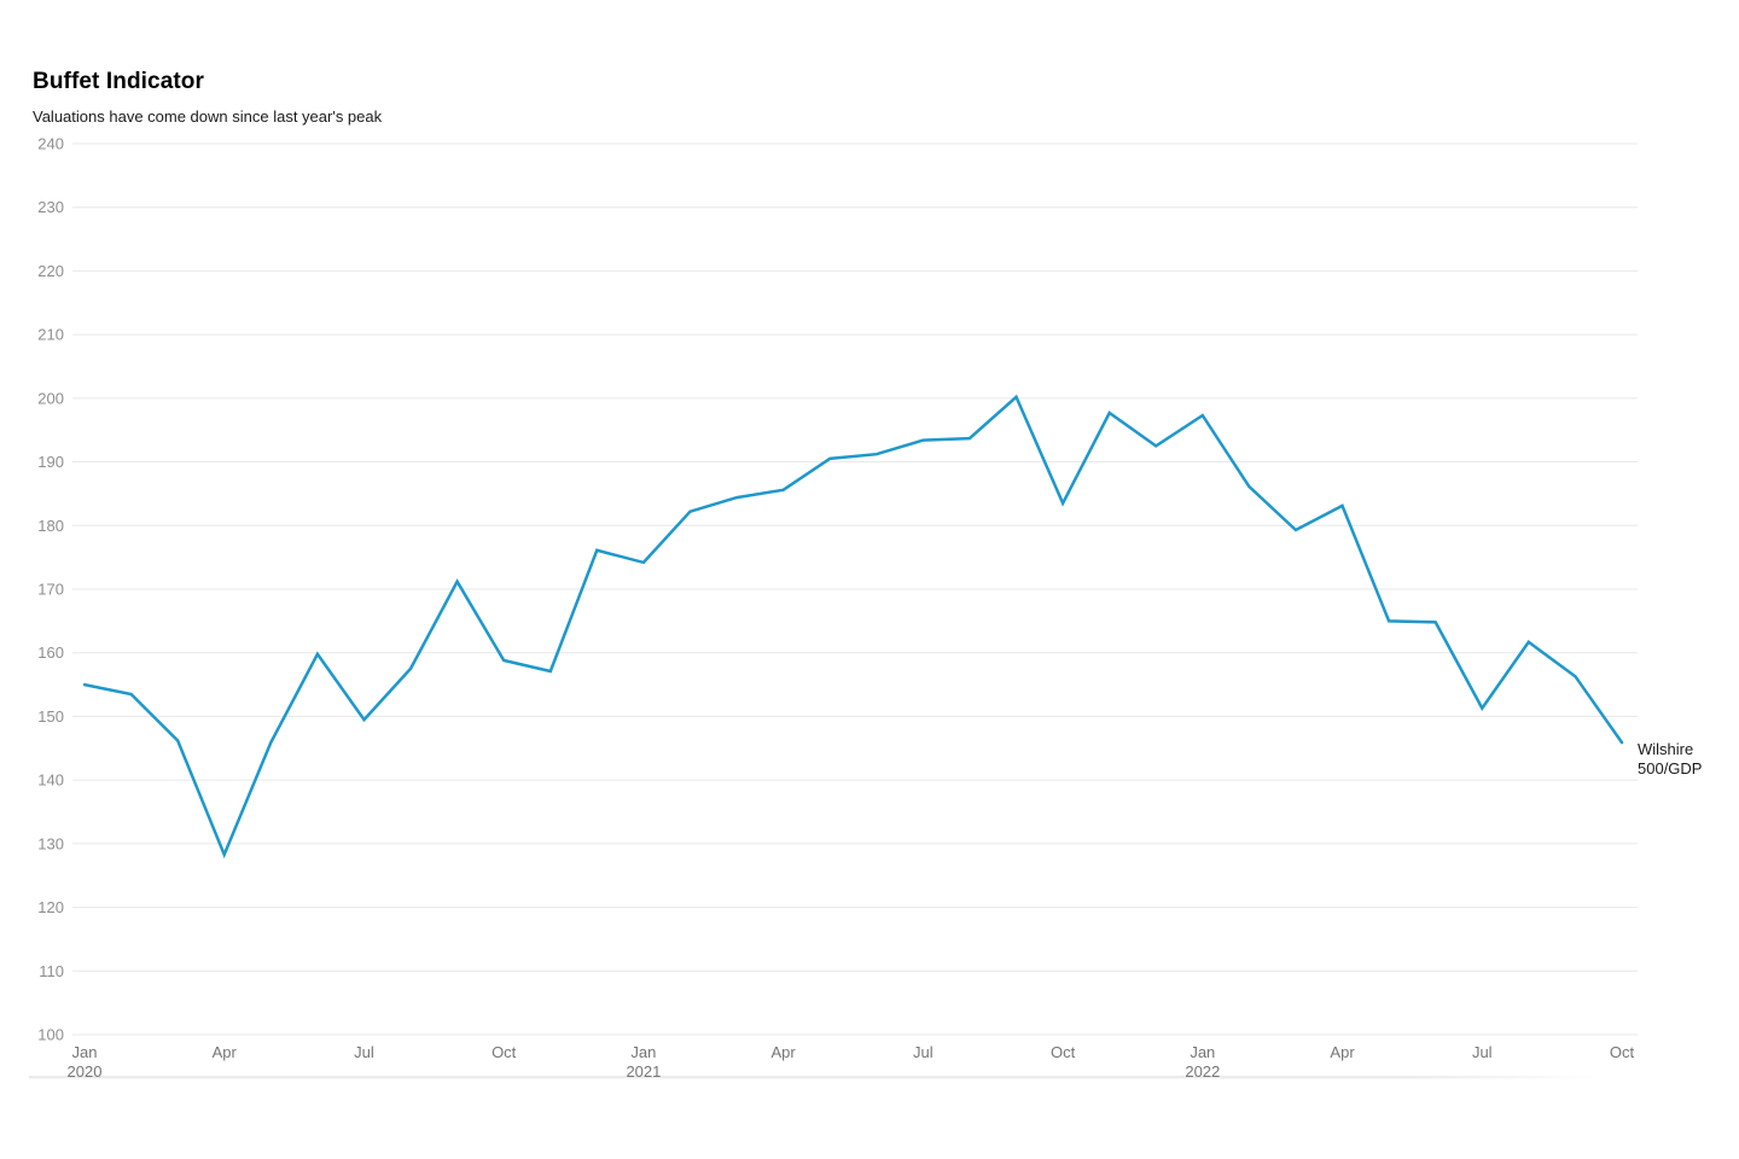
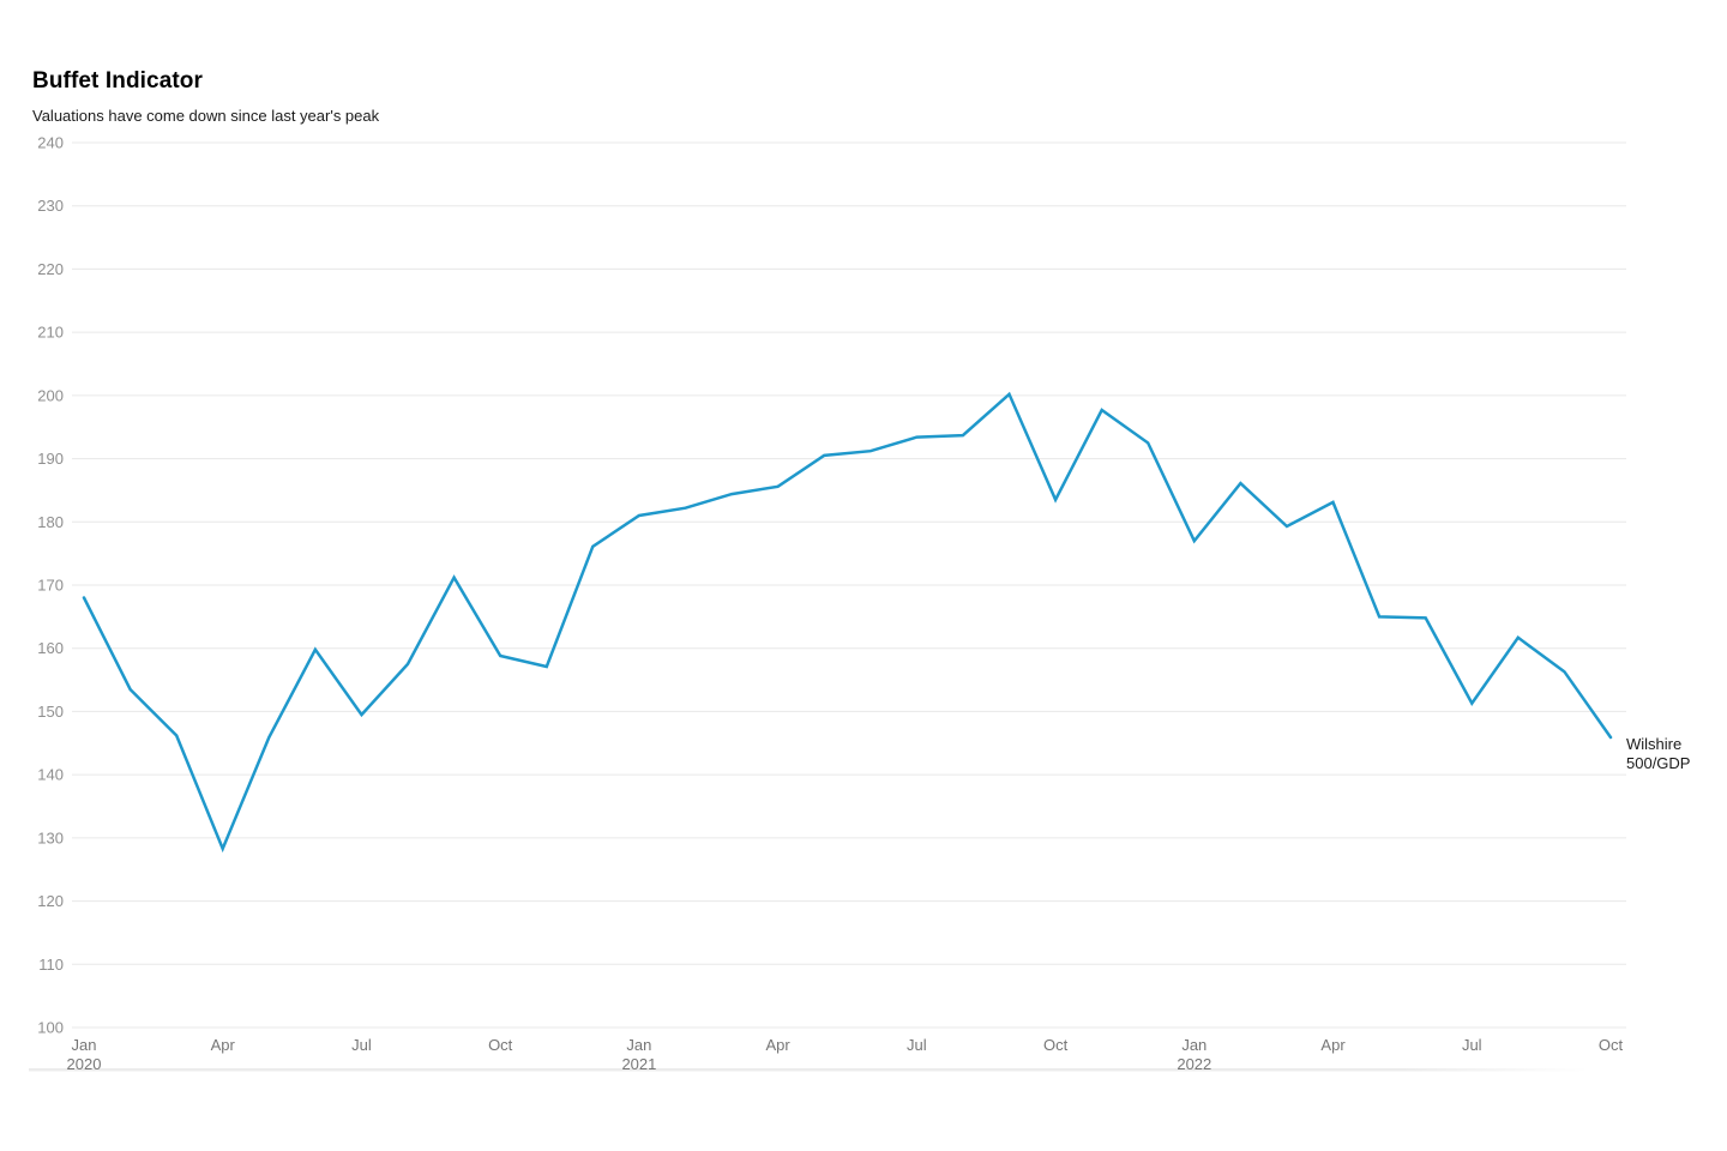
Jan 2020: 155 -> 168
Jan 2021: 174 -> 181
Jan 2022: 197 -> 177
